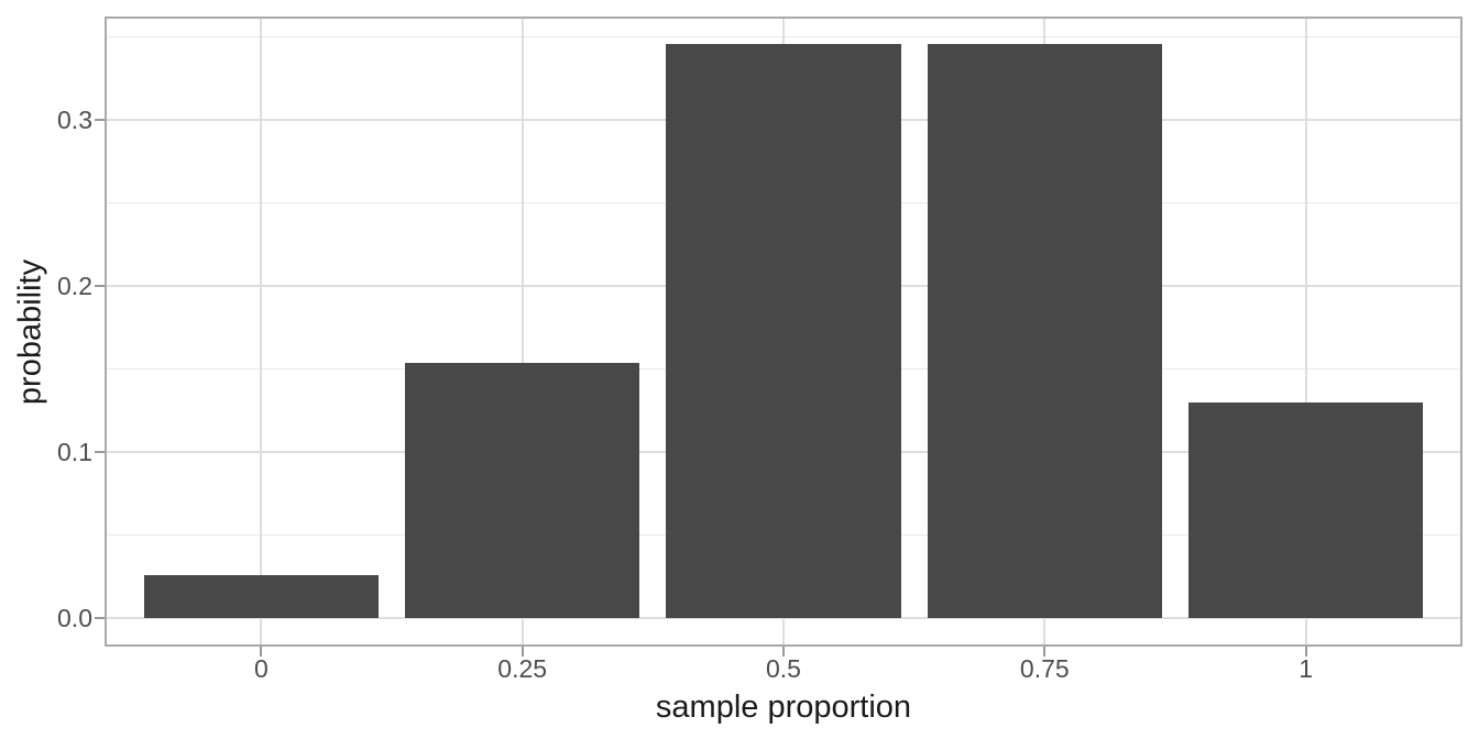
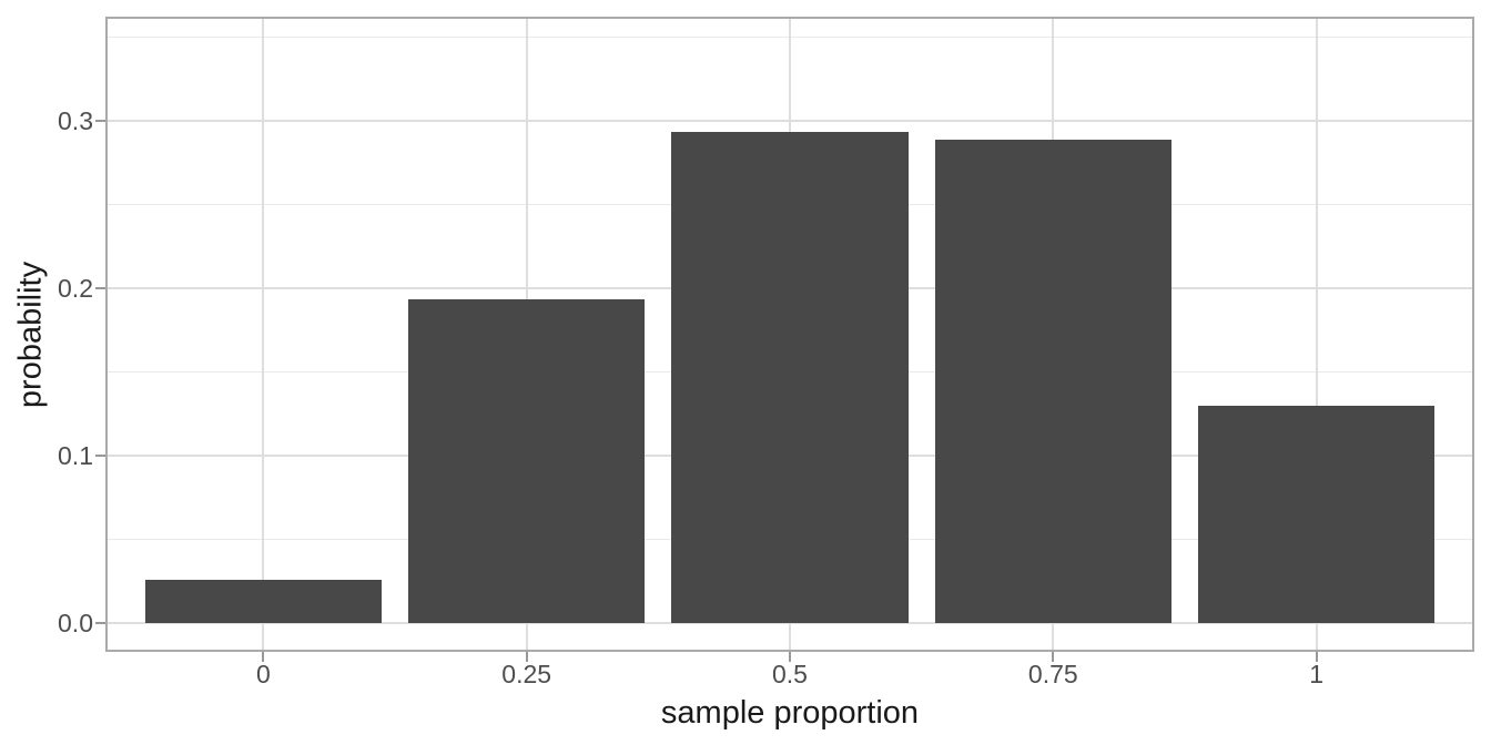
0.25: 0.154 -> 0.193
0.5: 0.346 -> 0.293
0.75: 0.346 -> 0.289
